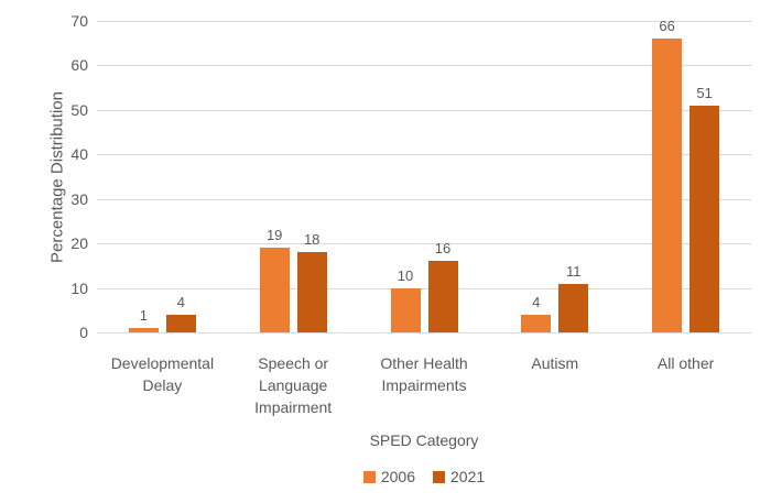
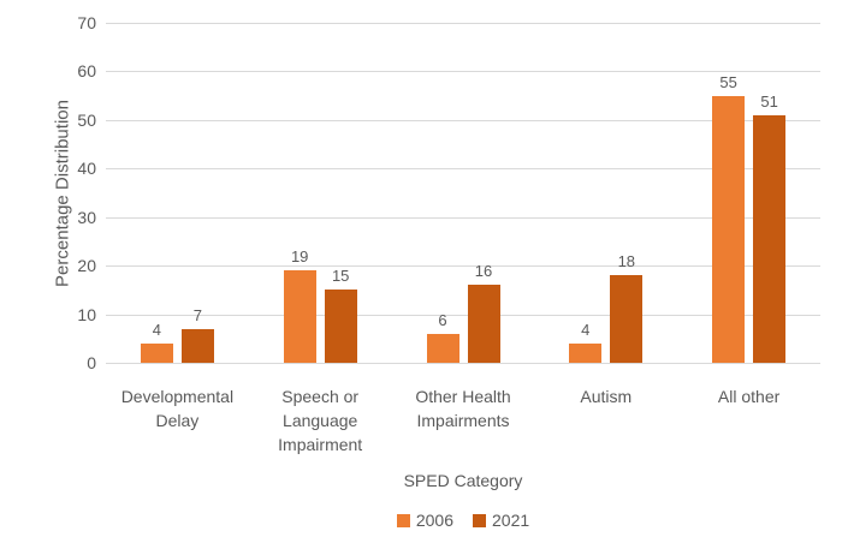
2006/Developmental Delay: 1 -> 4
2021/Developmental Delay: 4 -> 7
2021/Speech or Language Impairment: 18 -> 15
2006/Other Health Impairments: 10 -> 6
2021/Autism: 11 -> 18
2006/All other: 66 -> 55
